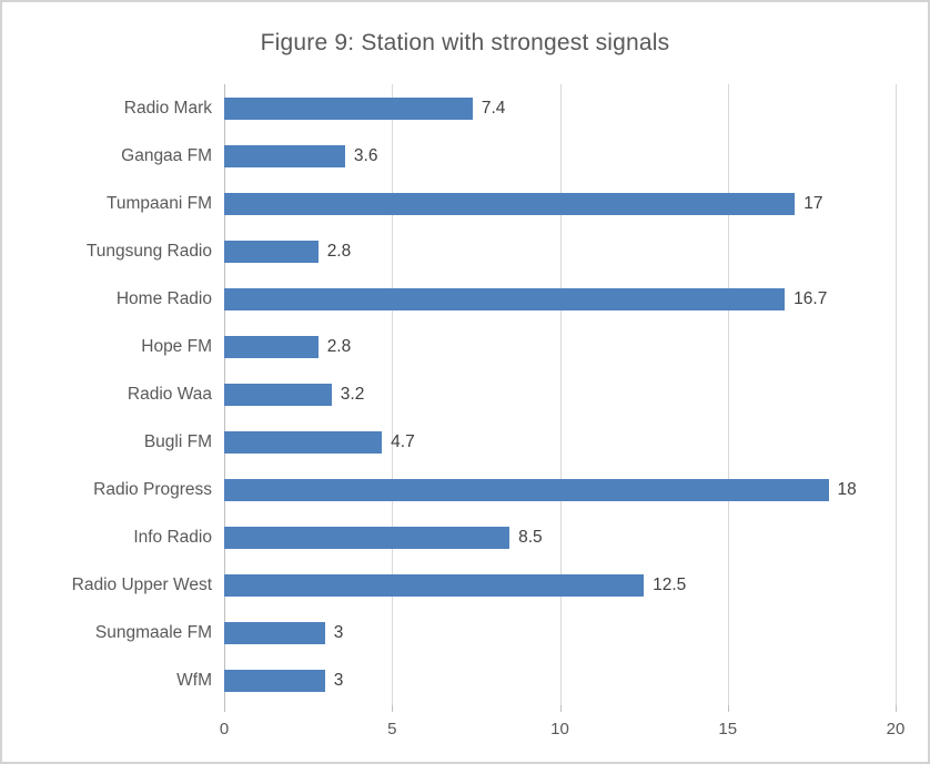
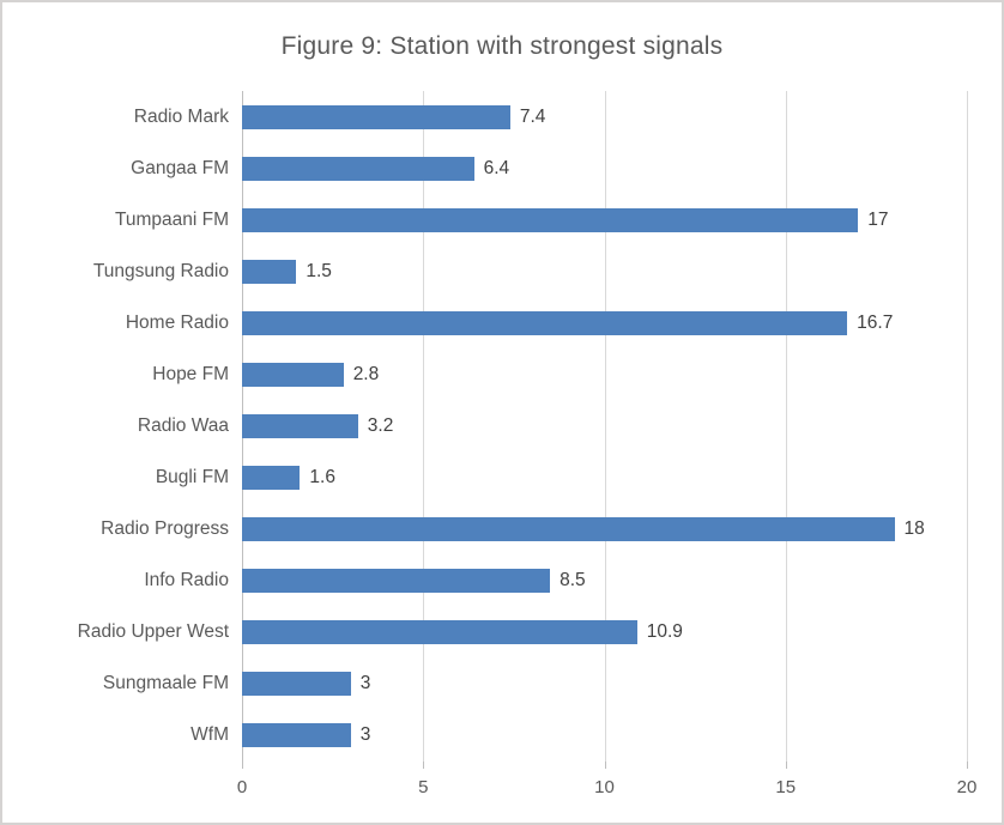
Gangaa FM: 3.6 -> 6.4
Tungsung Radio: 2.8 -> 1.5
Bugli FM: 4.7 -> 1.6
Radio Upper West: 12.5 -> 10.9
